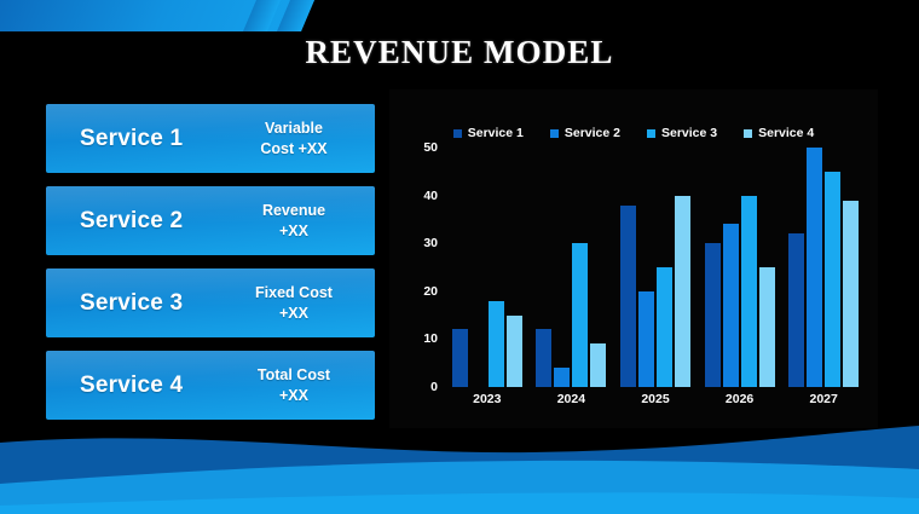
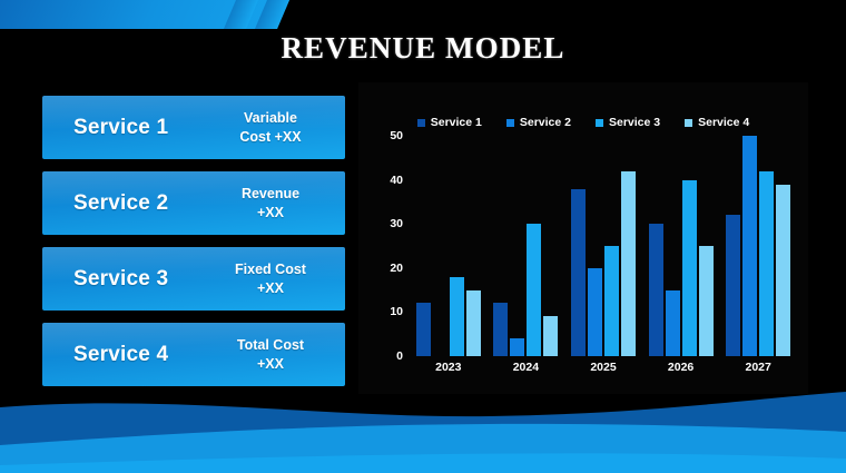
Service 4/2025: 40 -> 42
Service 2/2026: 34 -> 15
Service 3/2027: 45 -> 42
